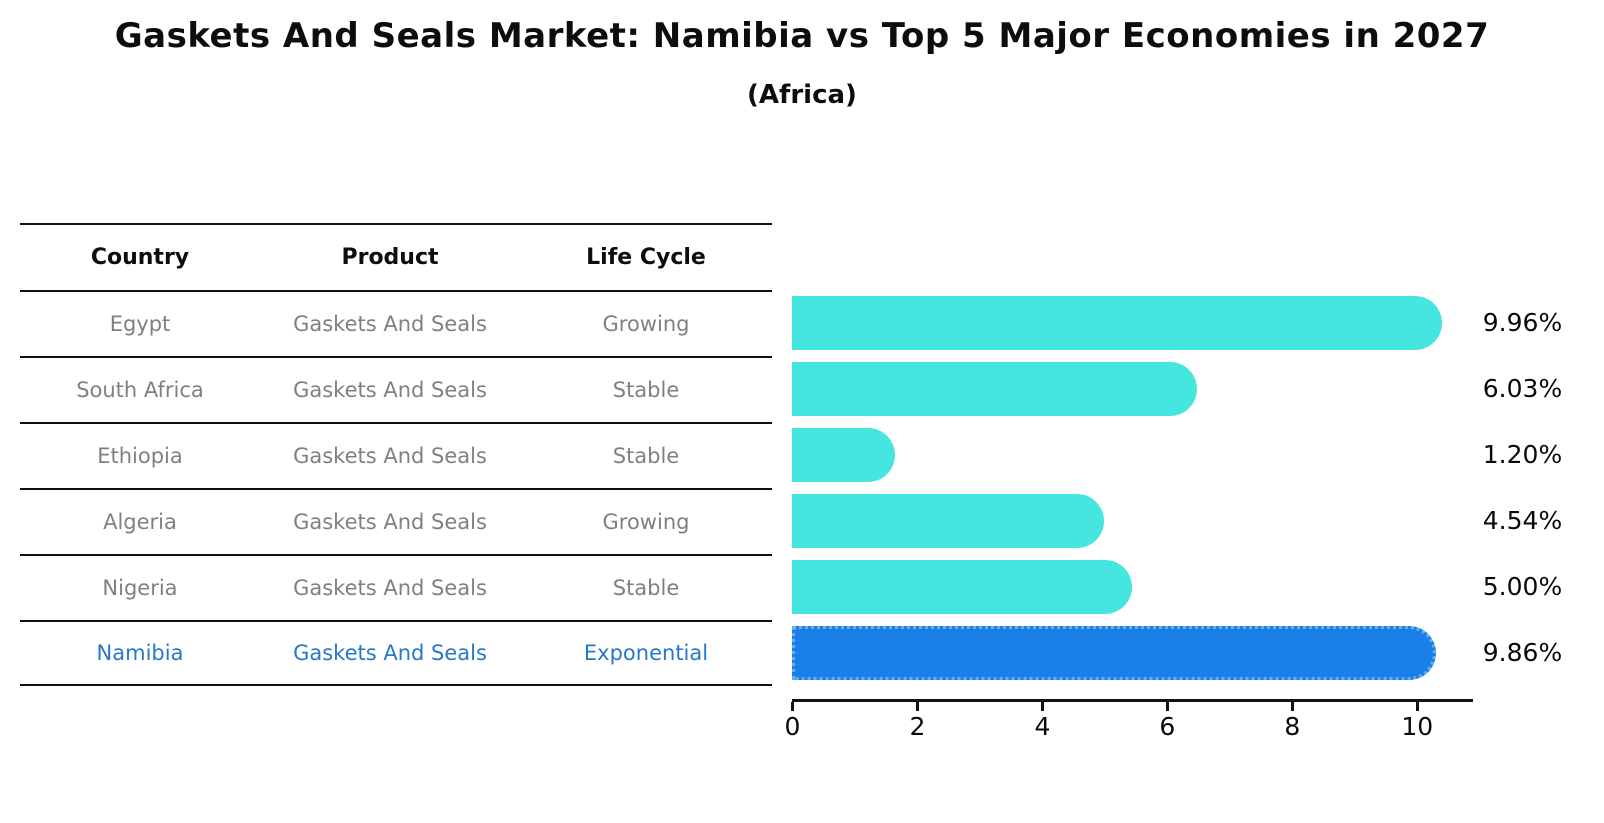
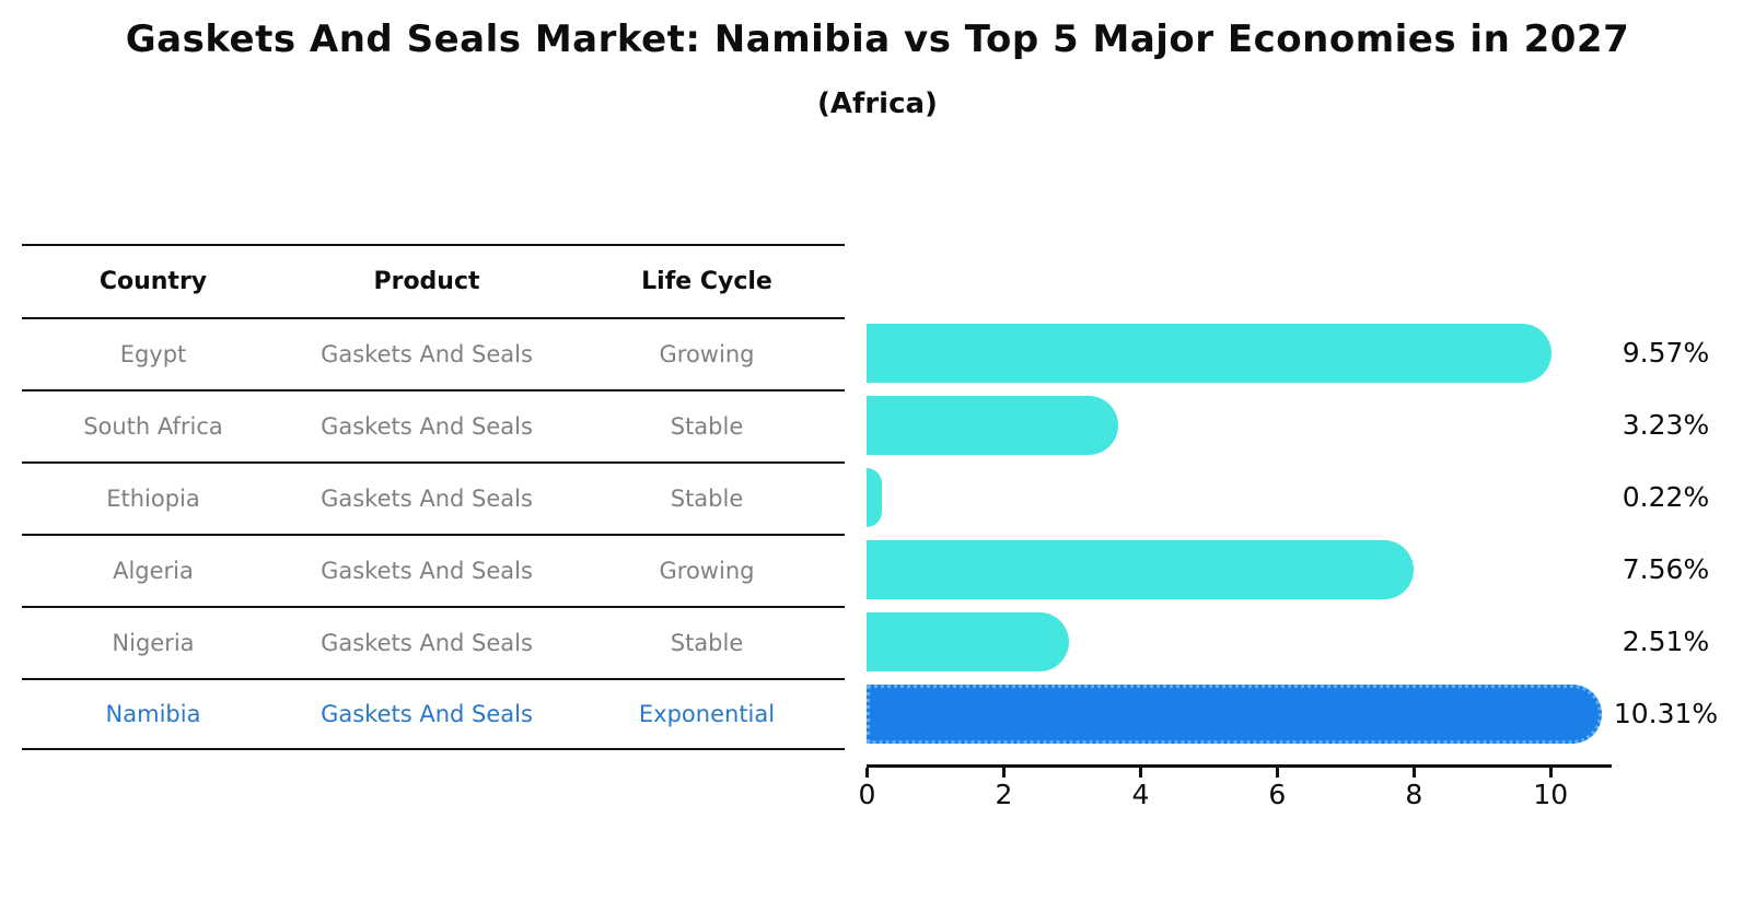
Egypt: 9.96% -> 9.57%
South Africa: 6.03% -> 3.23%
Ethiopia: 1.20% -> 0.22%
Algeria: 4.54% -> 7.56%
Nigeria: 5.00% -> 2.51%
Namibia: 9.86% -> 10.31%
